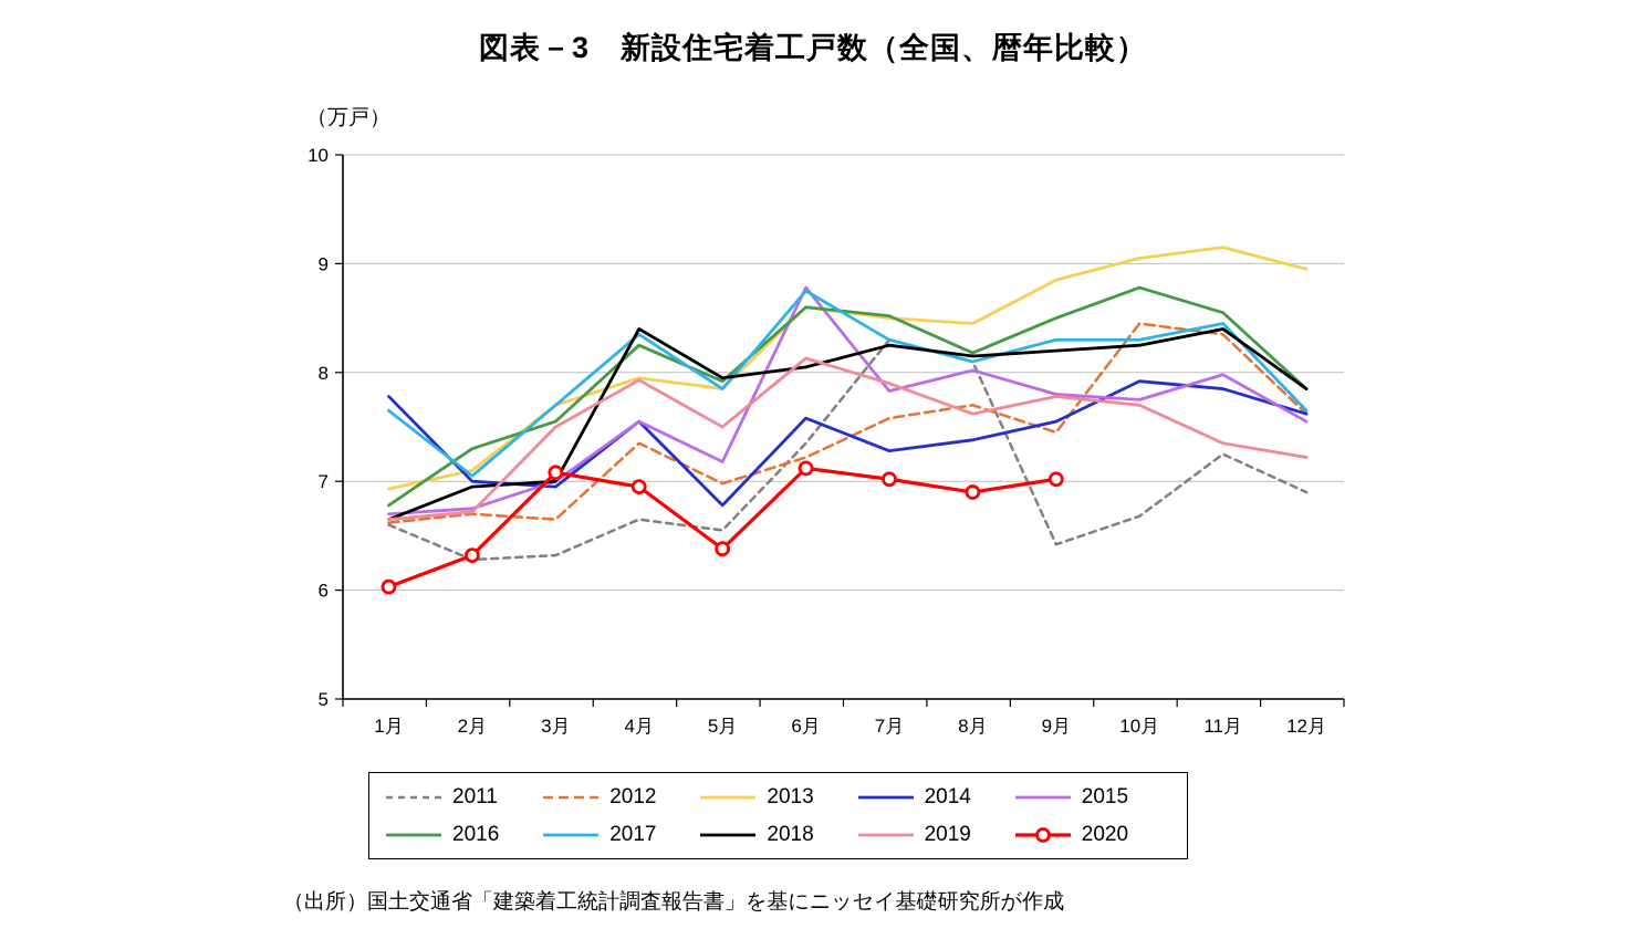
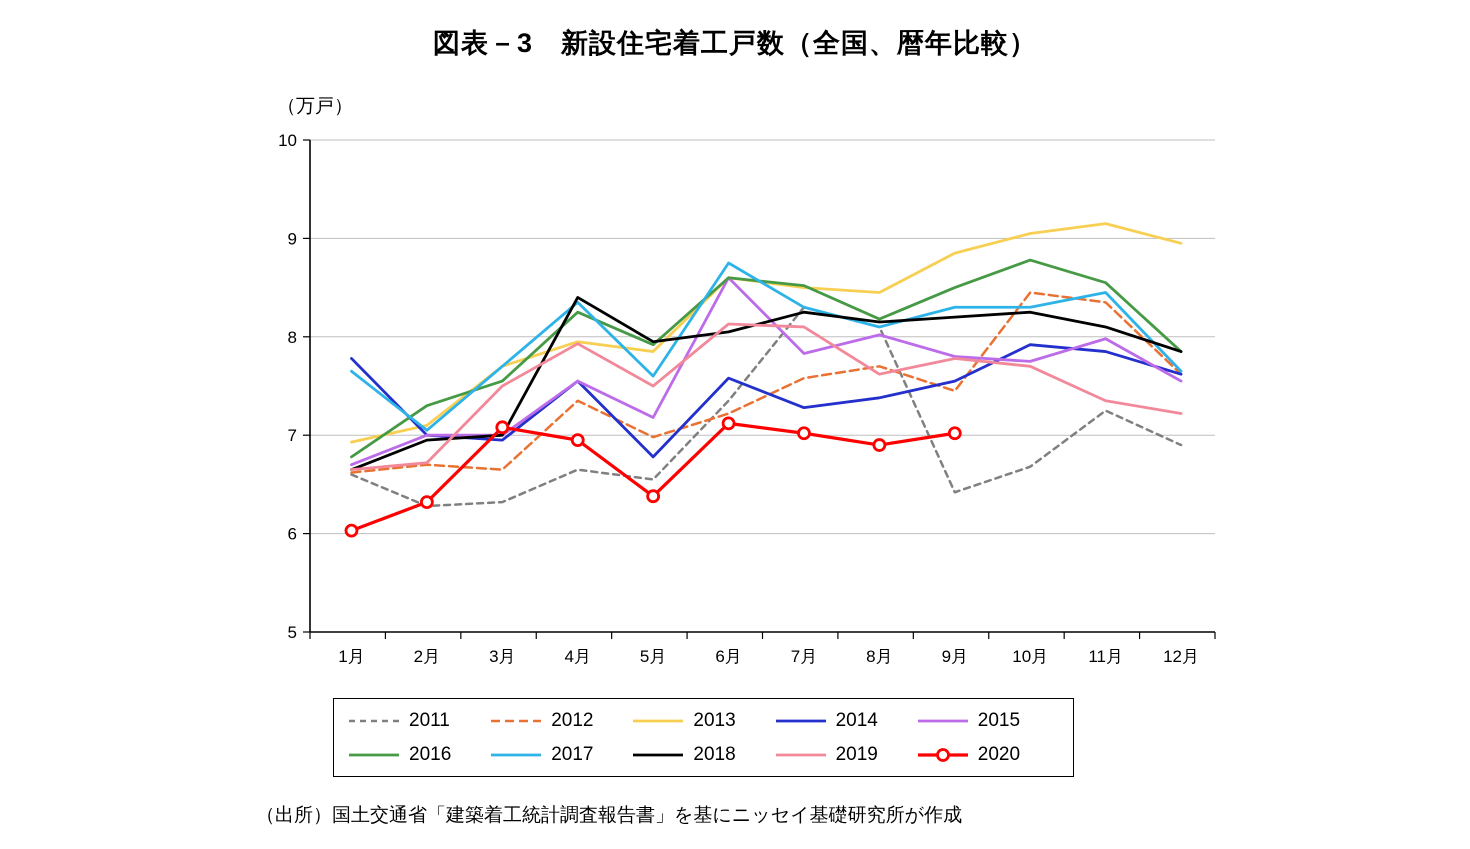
2015/2月: 6.8 -> 7.0
2017/5月: 7.8 -> 7.6
2015/6月: 8.8 -> 8.6
2019/7月: 7.9 -> 8.1
2018/11月: 8.4 -> 8.1
